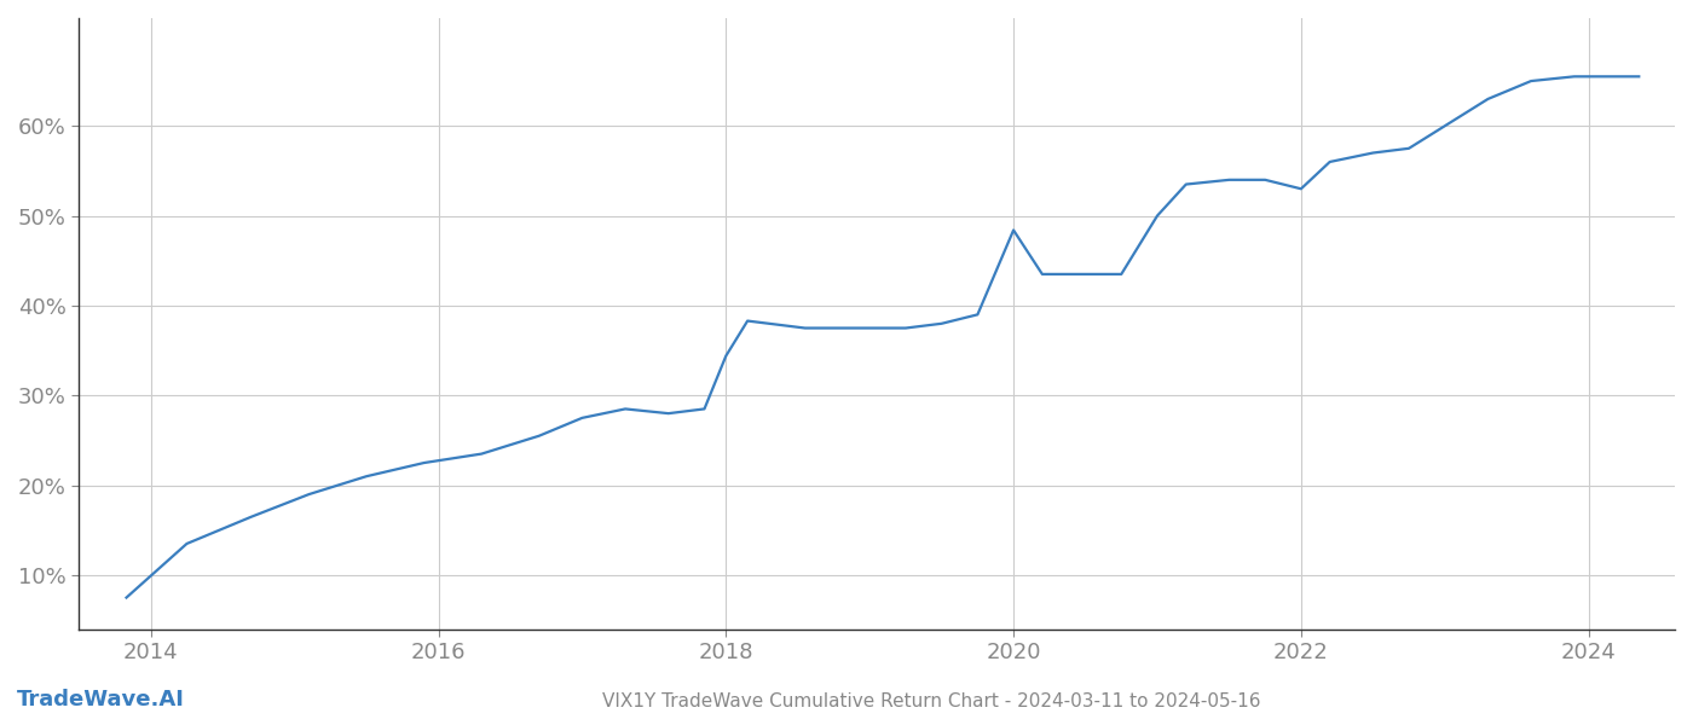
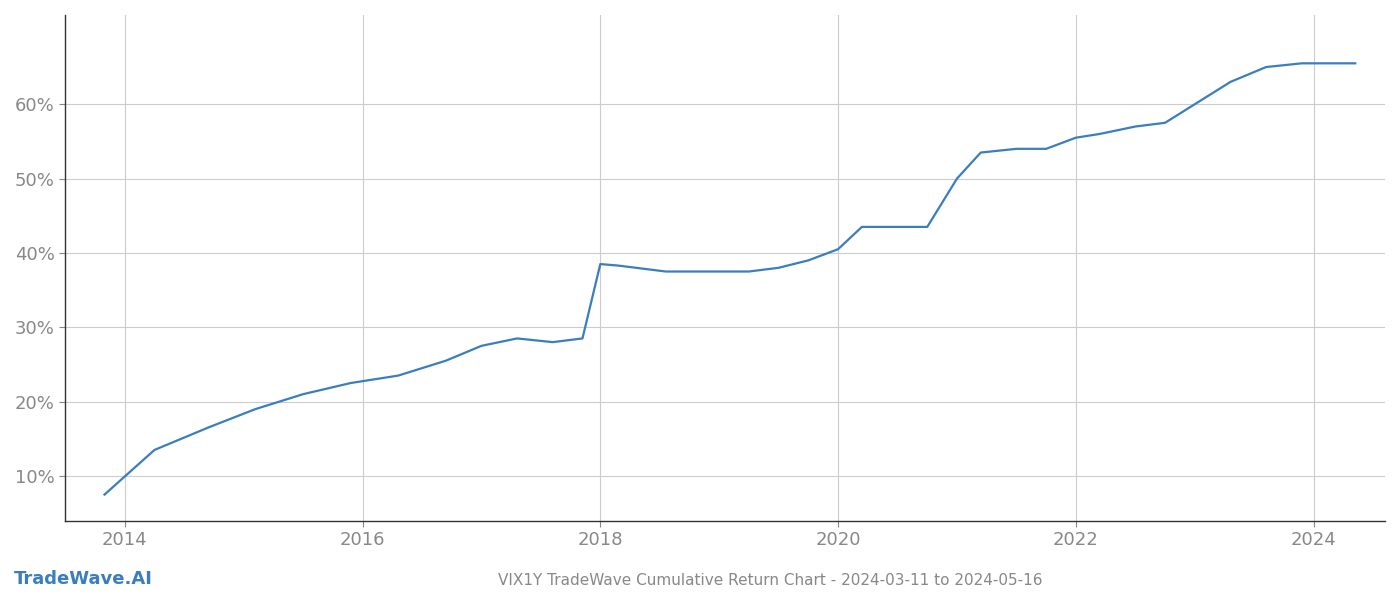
2018: 34.4% -> 38.5%
2020: 48.4% -> 40.5%
2022: 53.0% -> 55.5%
